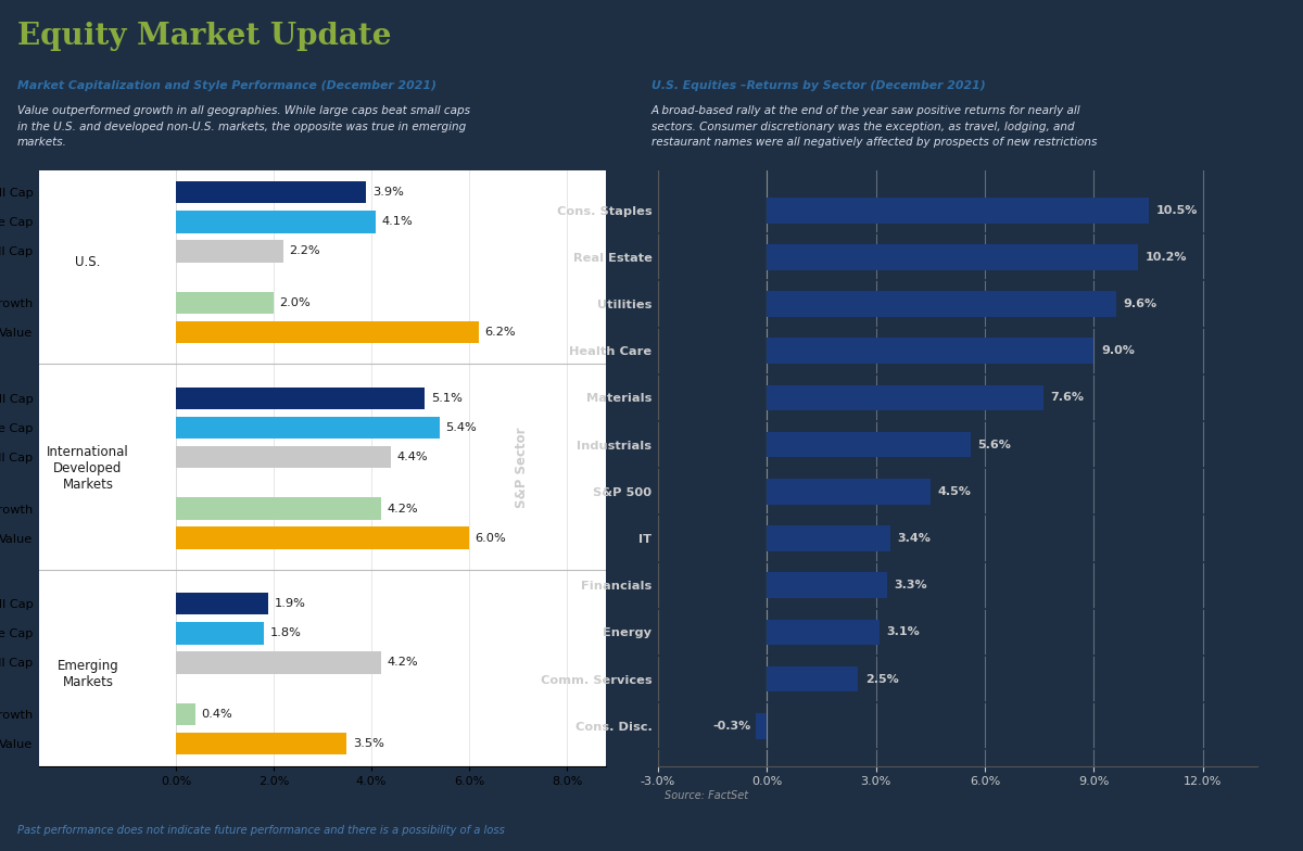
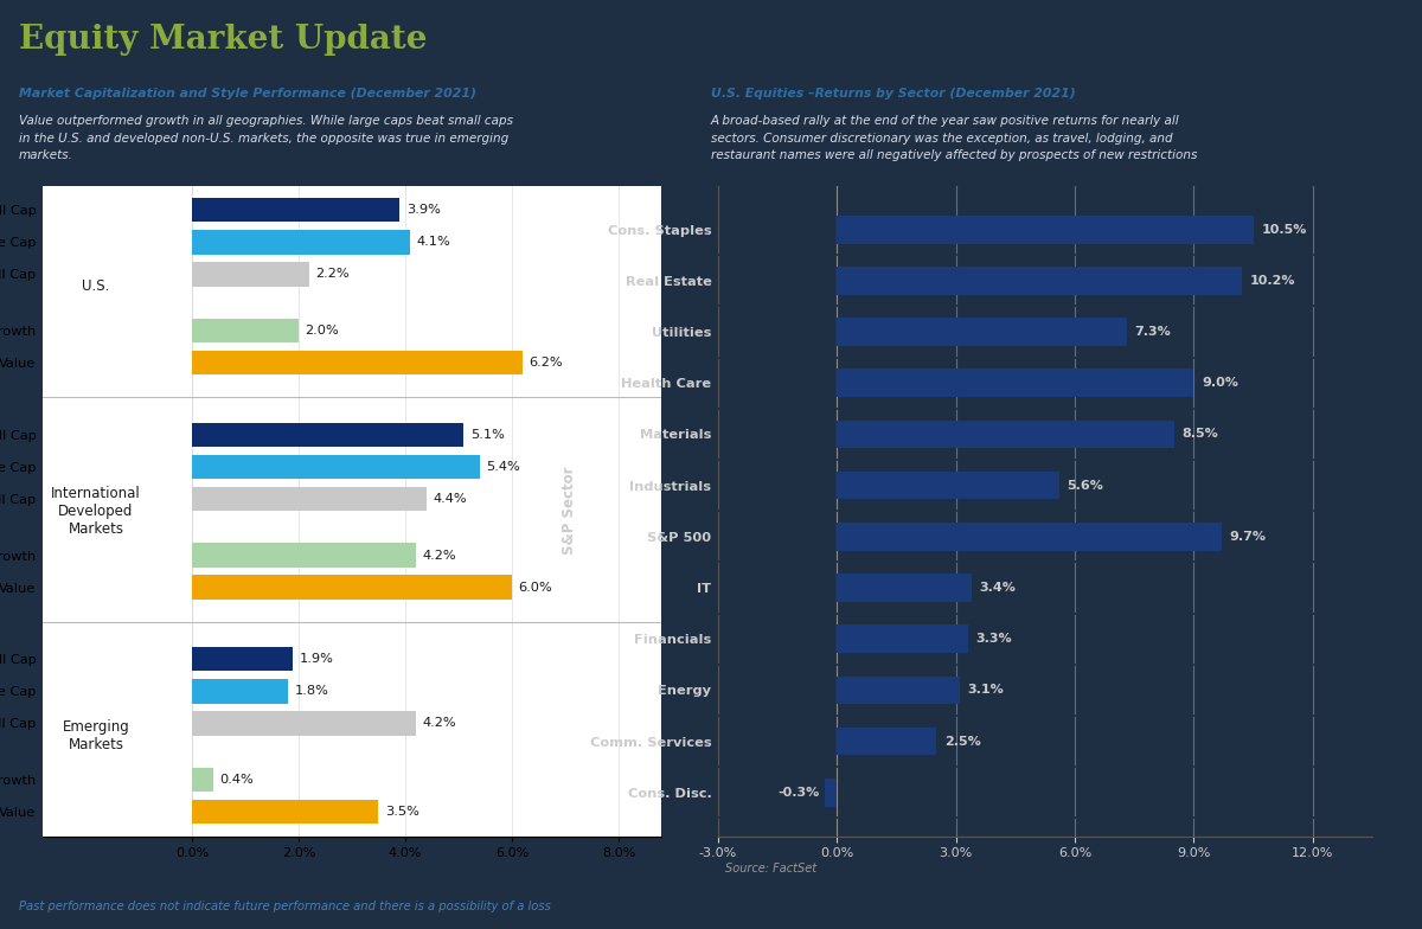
Utilities: 9.6% -> 7.3%
Materials: 7.6% -> 8.5%
S&P 500: 4.5% -> 9.7%
